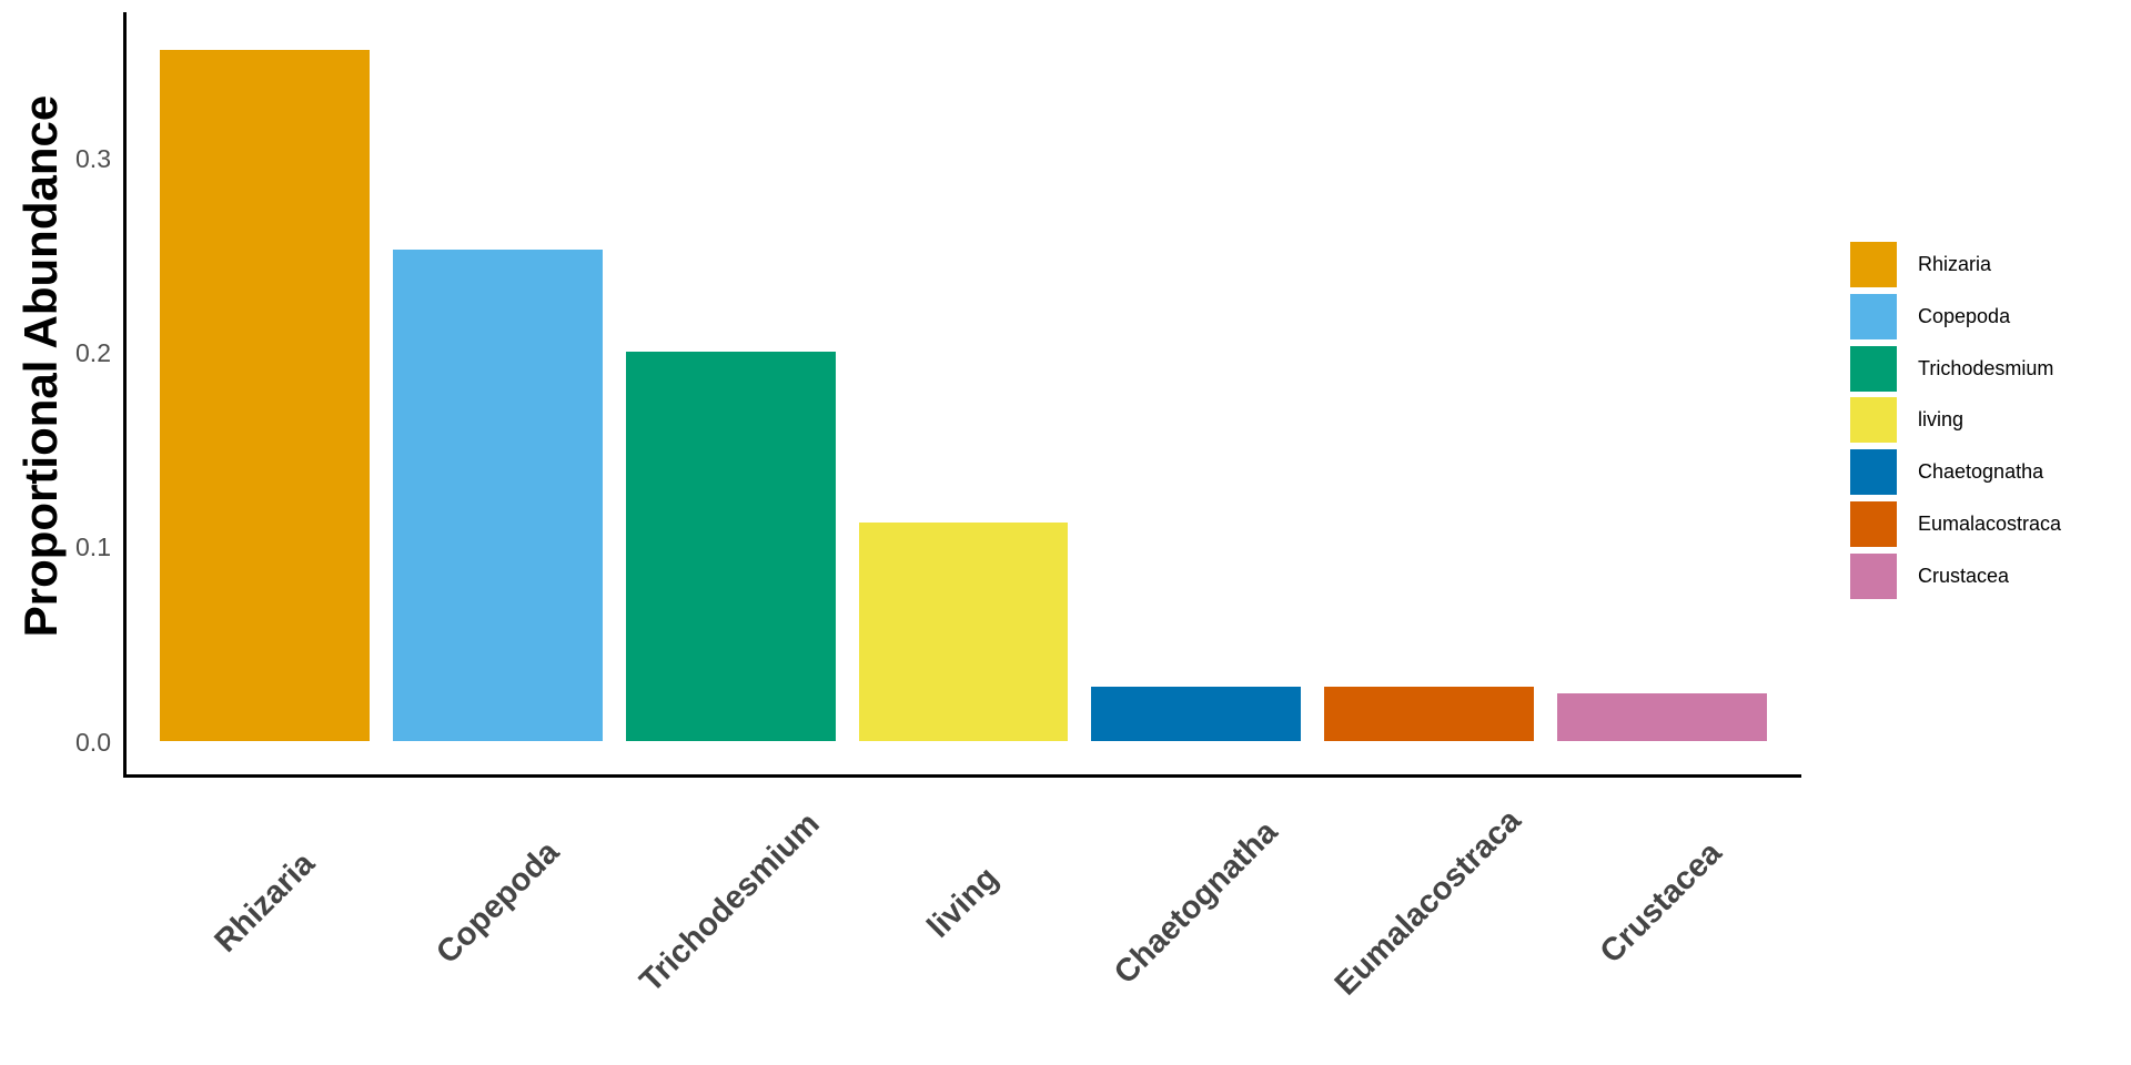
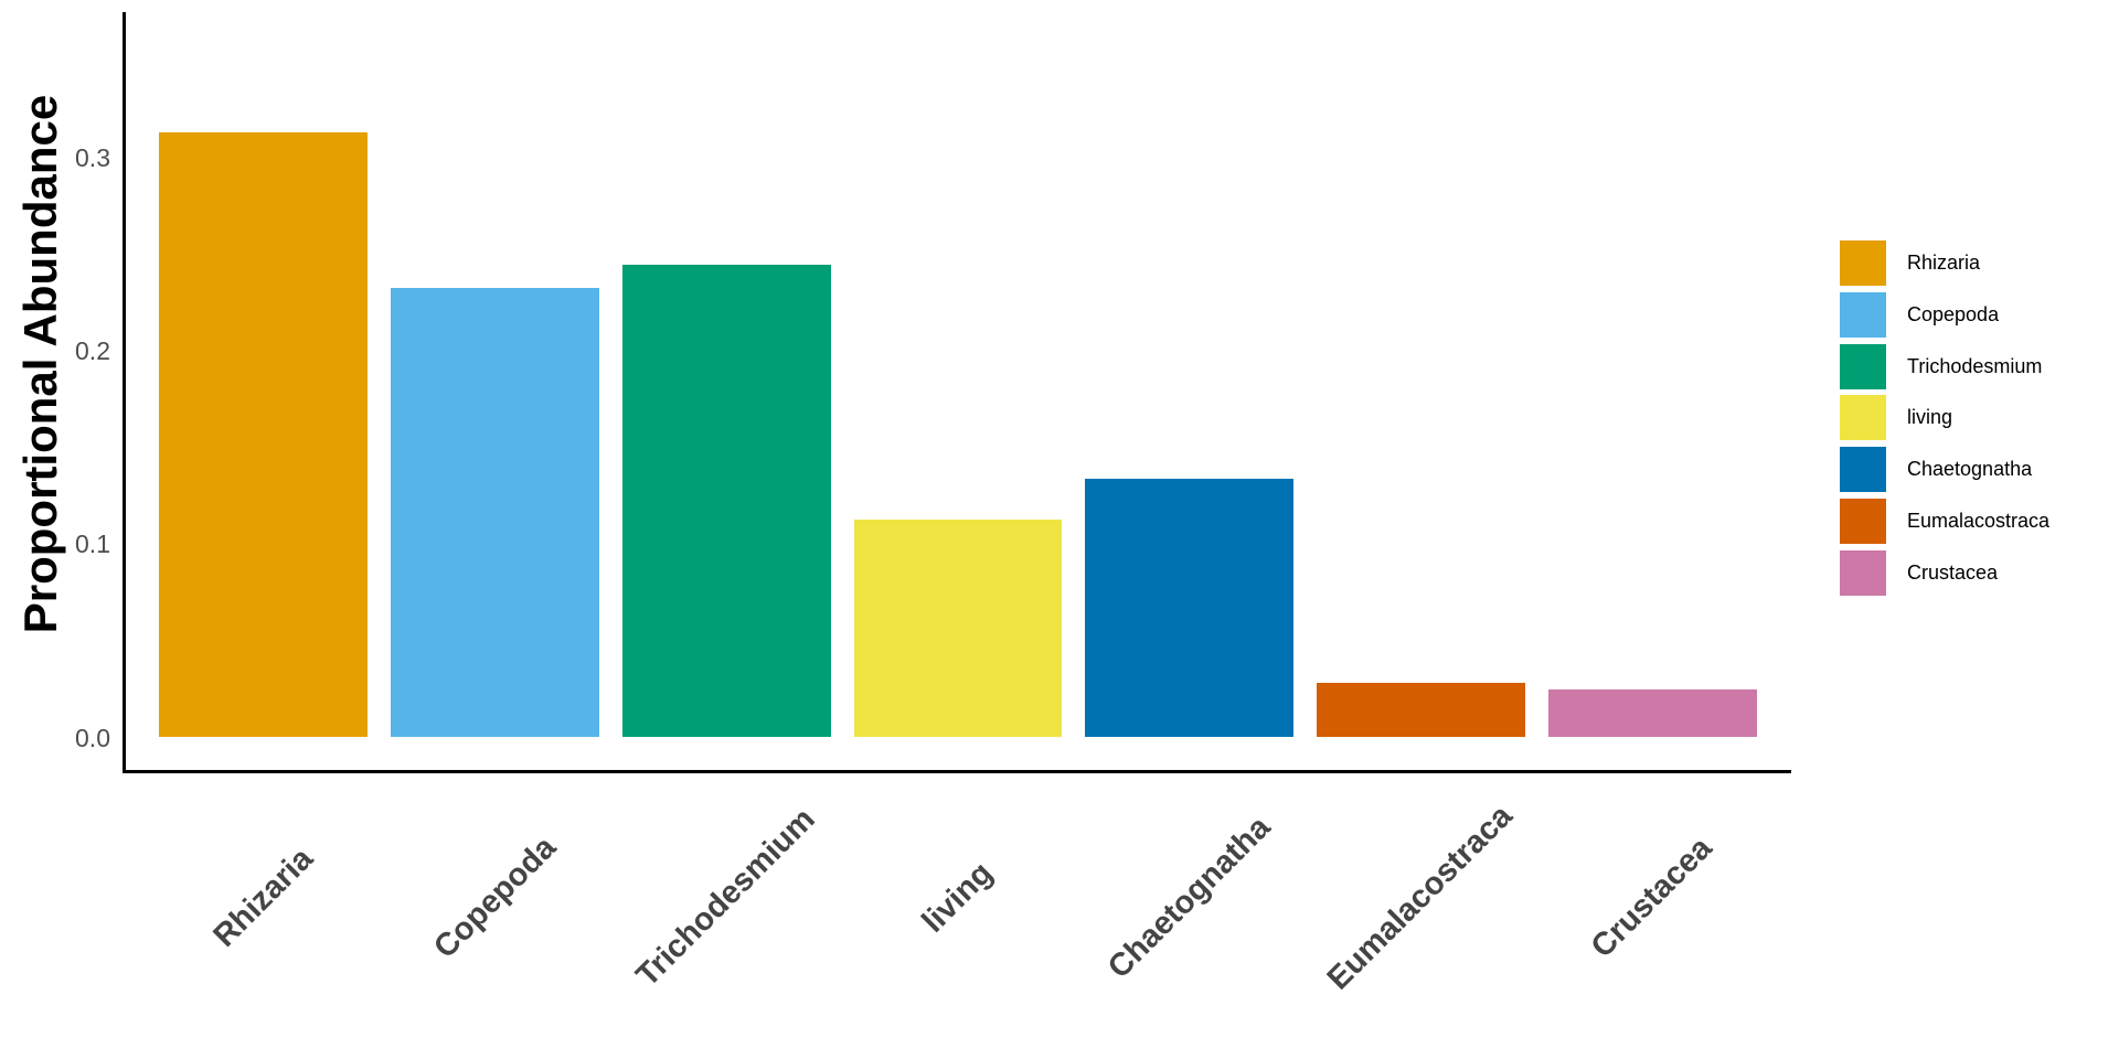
Rhizaria: 0.356 -> 0.313
Copepoda: 0.253 -> 0.233
Trichodesmium: 0.201 -> 0.245
Chaetognatha: 0.028 -> 0.134
